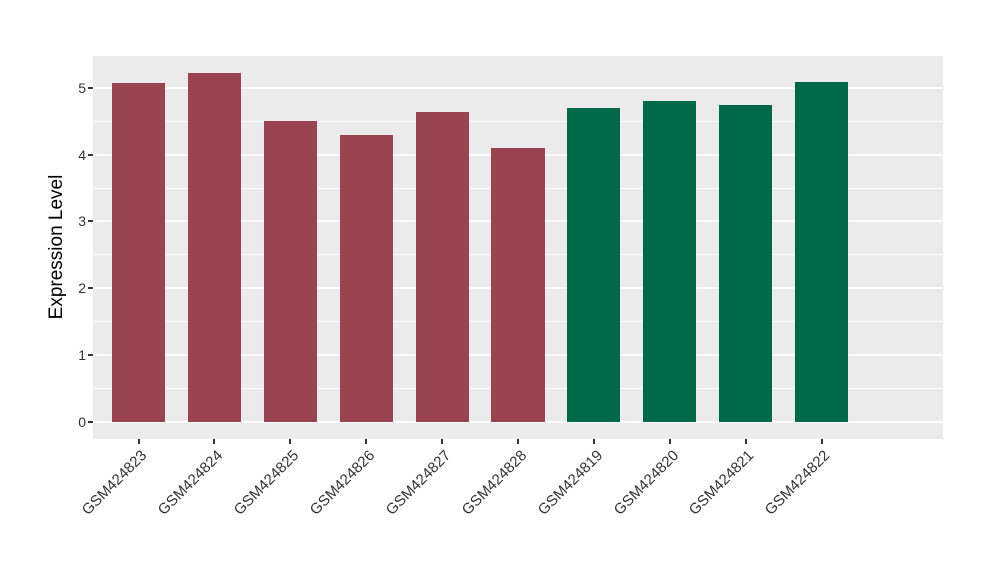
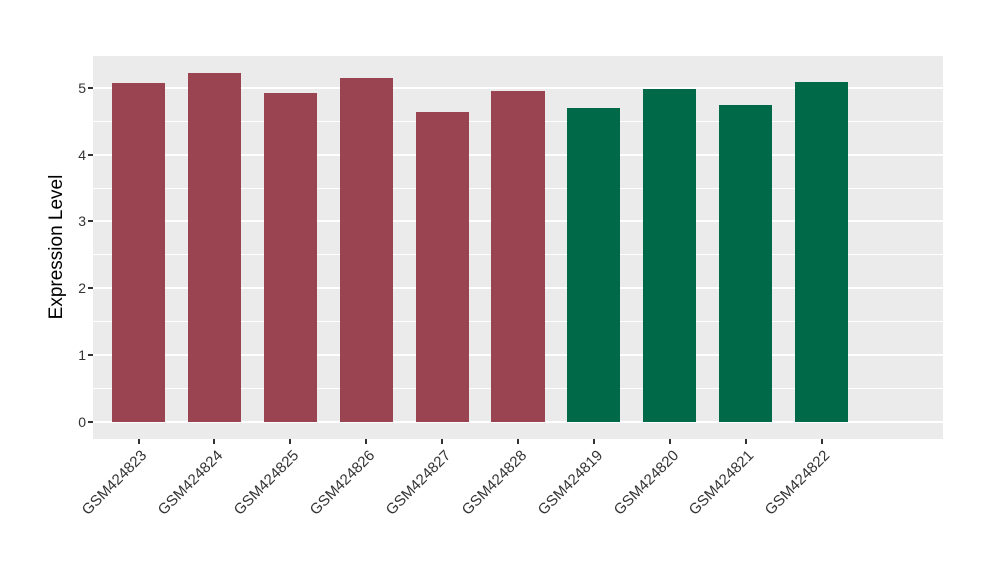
GSM424825: 4.5 -> 4.9
GSM424826: 4.3 -> 5.2
GSM424828: 4.1 -> 5.0
GSM424820: 4.8 -> 5.0
